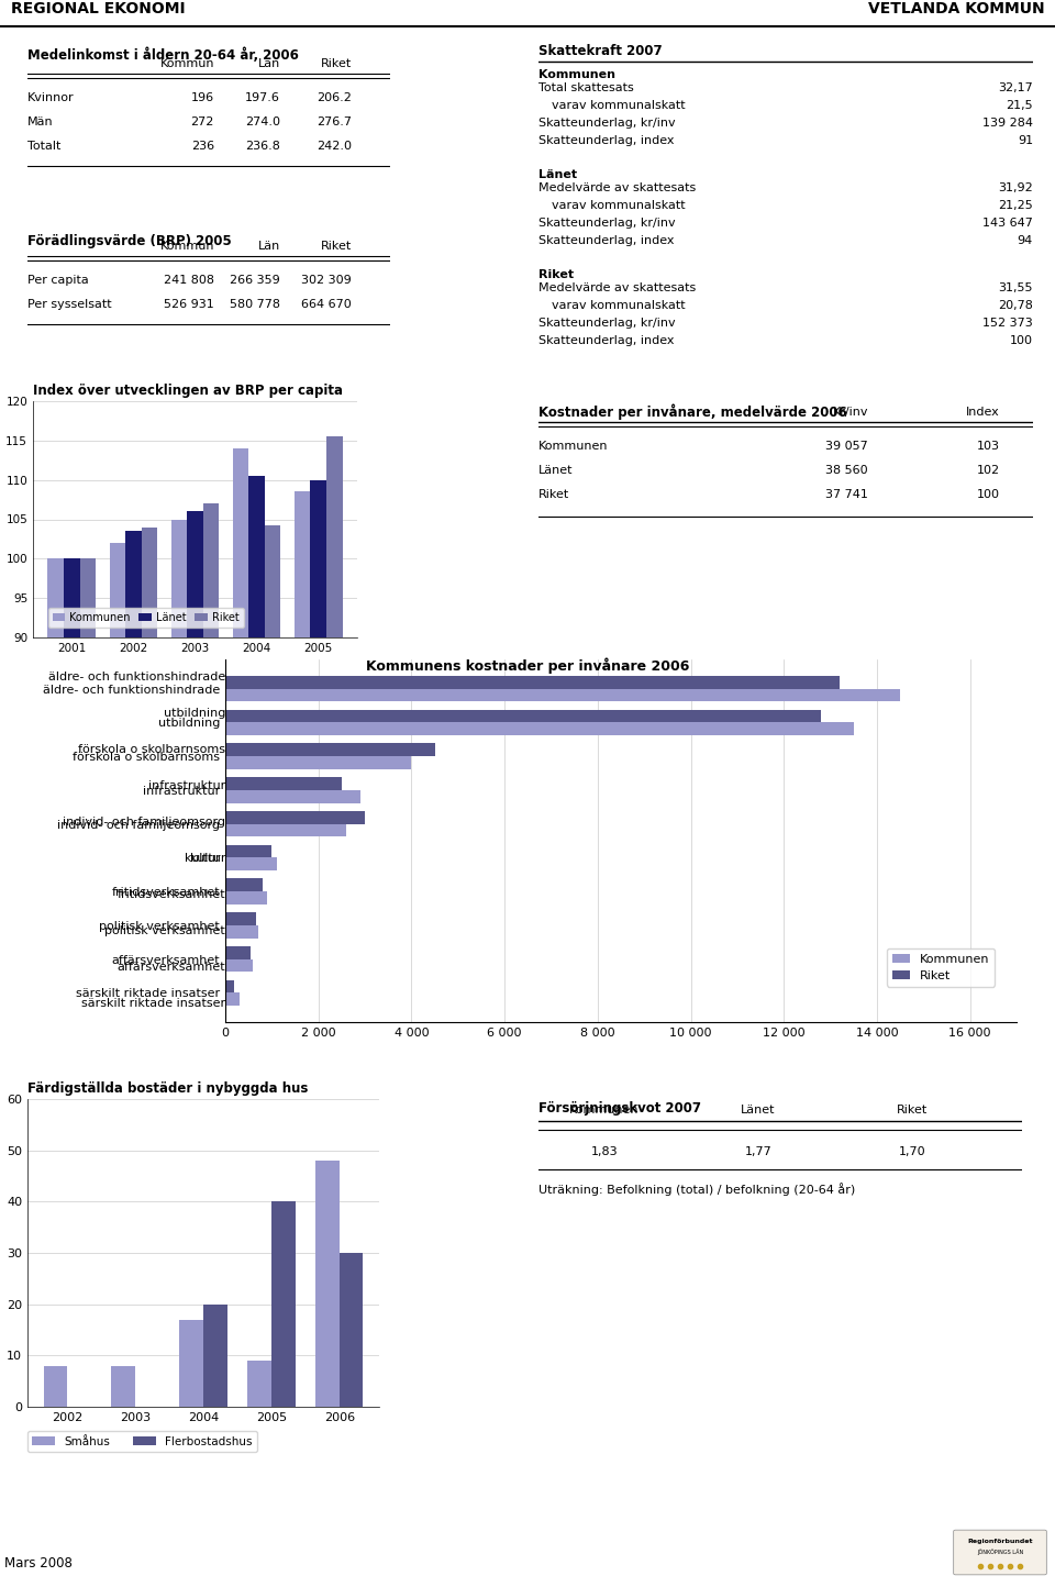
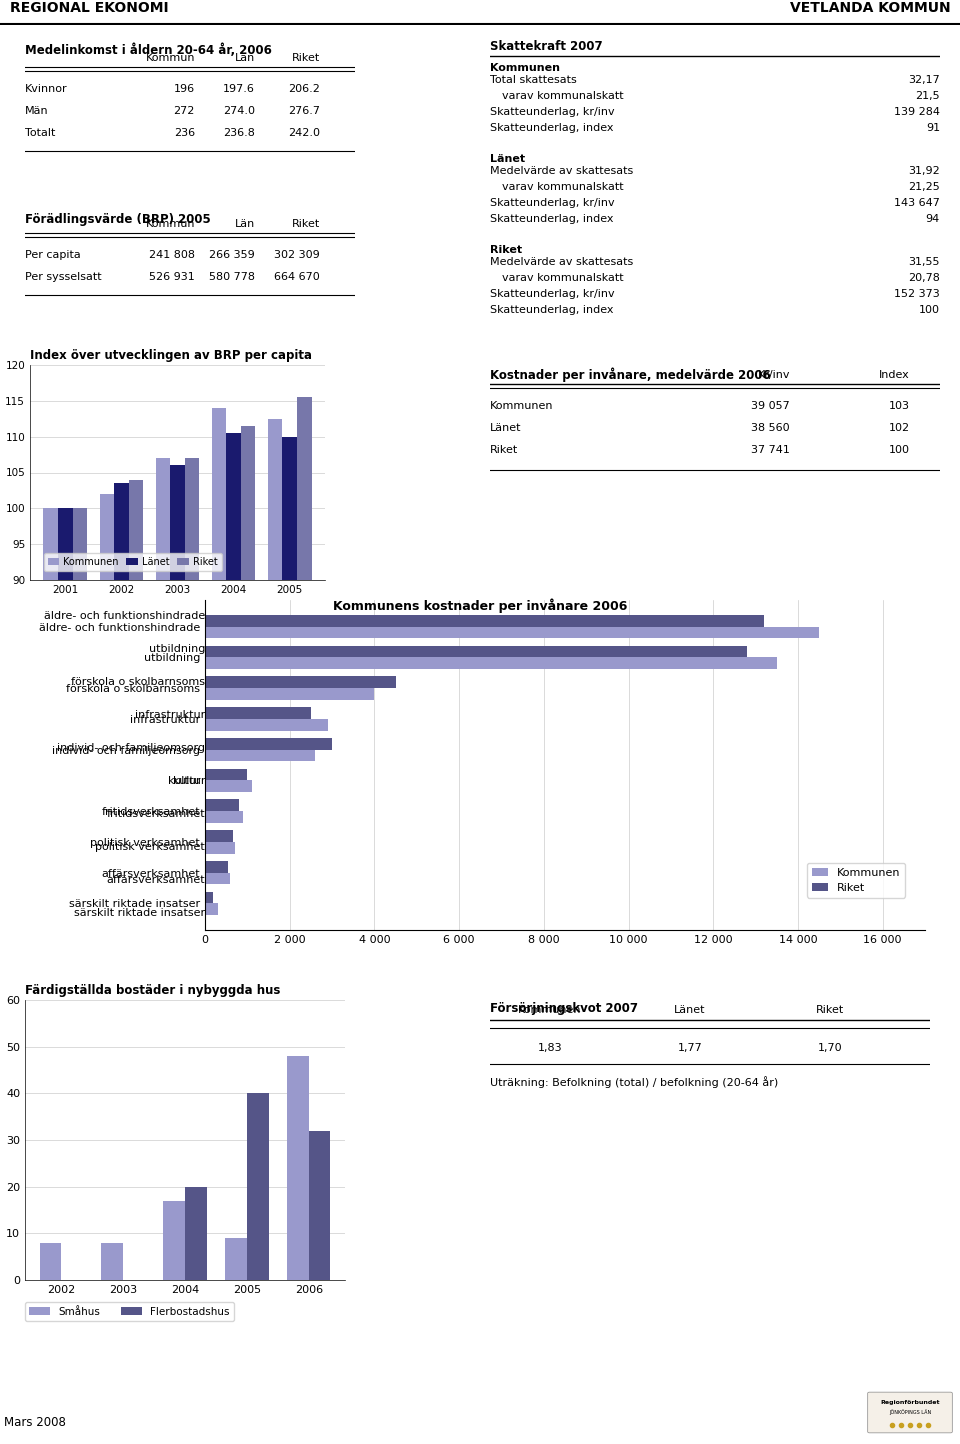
Index över utvecklingen av BRP per capita/Kommunen/2003: 105.0 -> 107.0
Index över utvecklingen av BRP per capita/Riket/2004: 104.2 -> 111.5
Index över utvecklingen av BRP per capita/Kommunen/2005: 108.6 -> 112.5
Färdigställda bostäder i nybyggda hus/Flerbostadshus/2006: 30 -> 32
